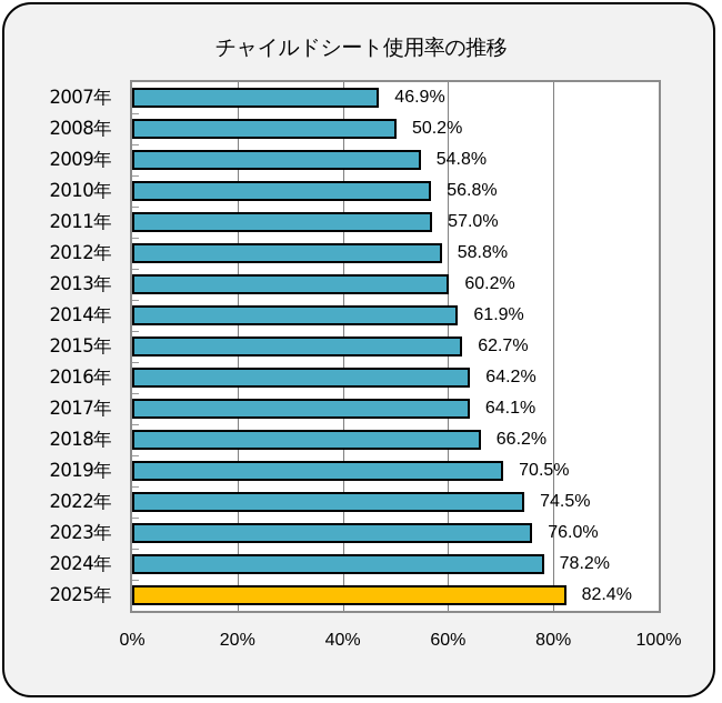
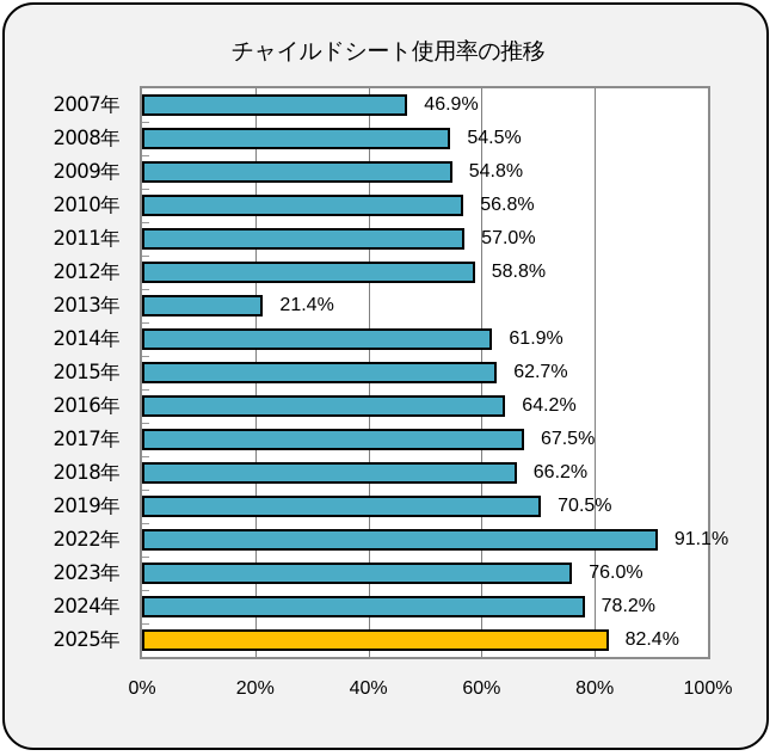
2008年: 50.2% -> 54.5%
2013年: 60.2% -> 21.4%
2017年: 64.1% -> 67.5%
2022年: 74.5% -> 91.1%
